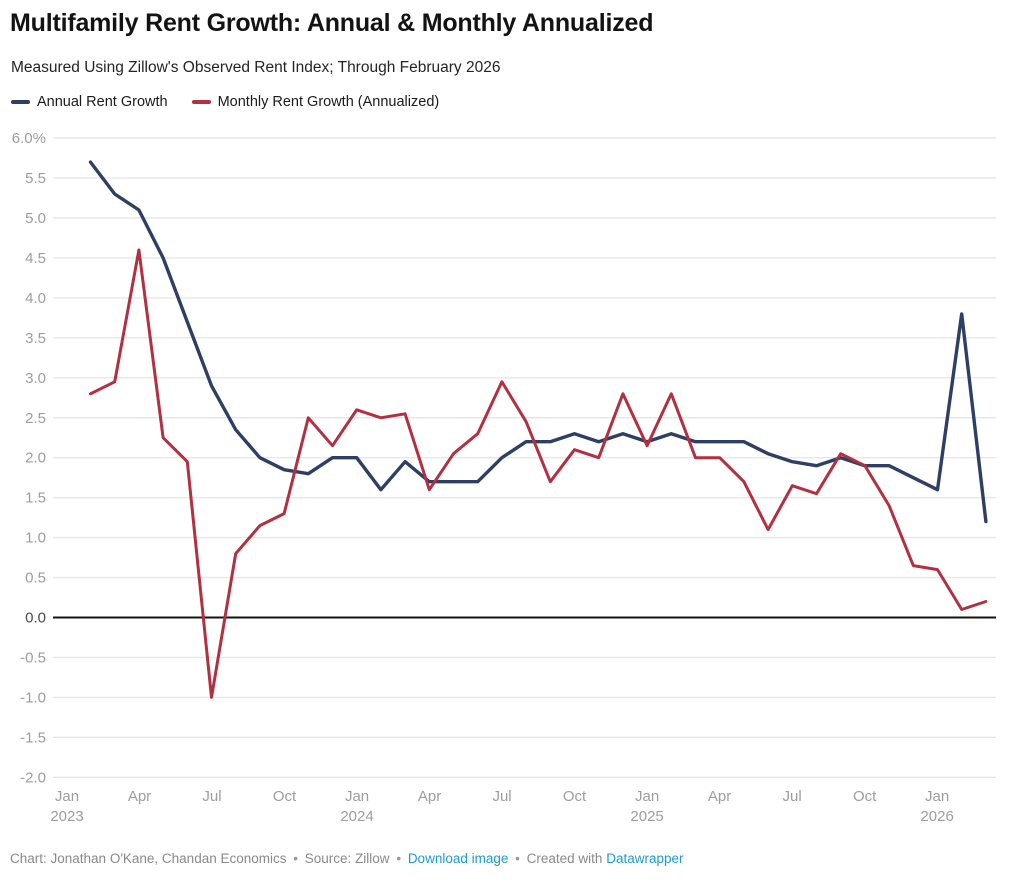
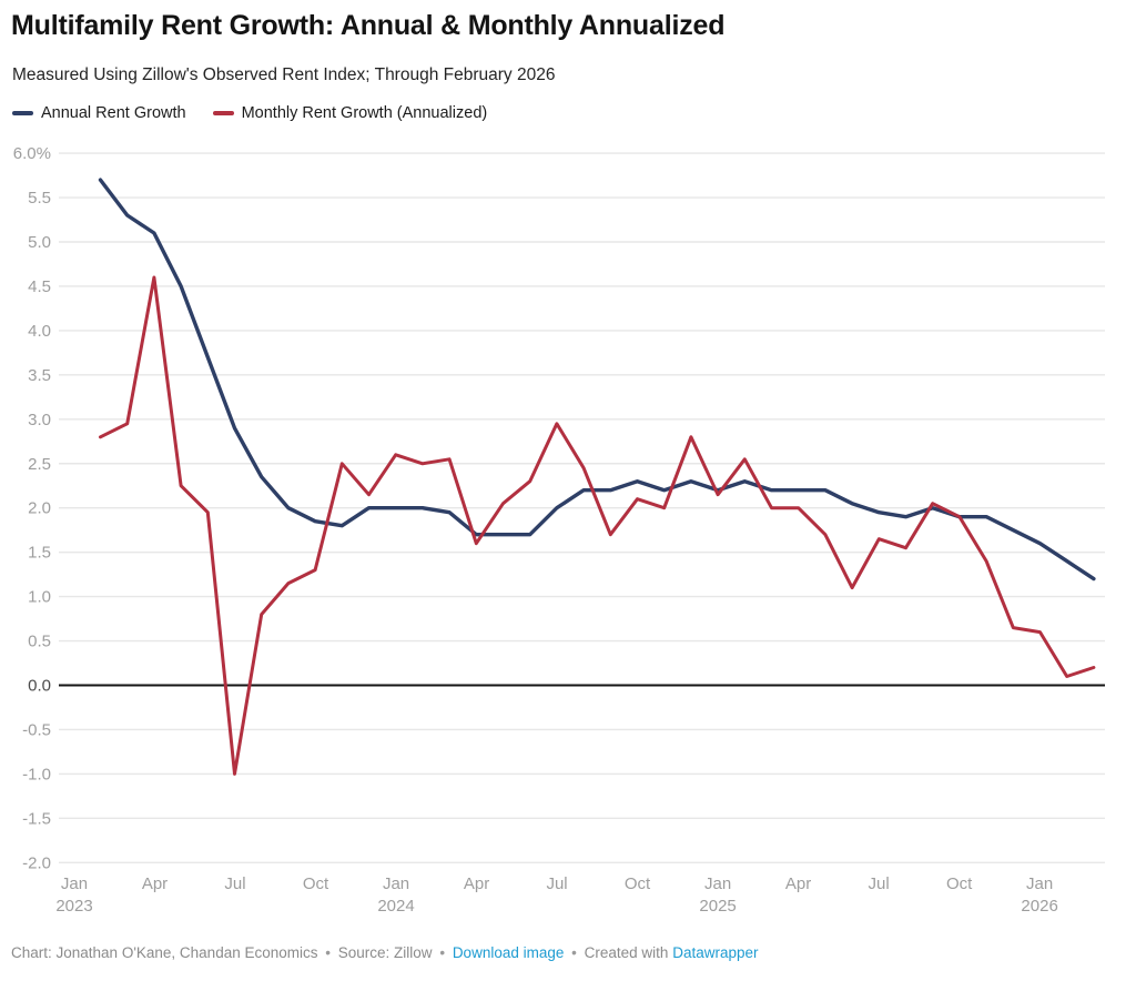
Annual Rent Growth/Jan 2024: 1.6% -> 2.0%
Monthly Rent Growth (Annualized)/Jan 2025: 2.8% -> 2.5%
Annual Rent Growth/Jan 2026: 3.8% -> 1.4%
